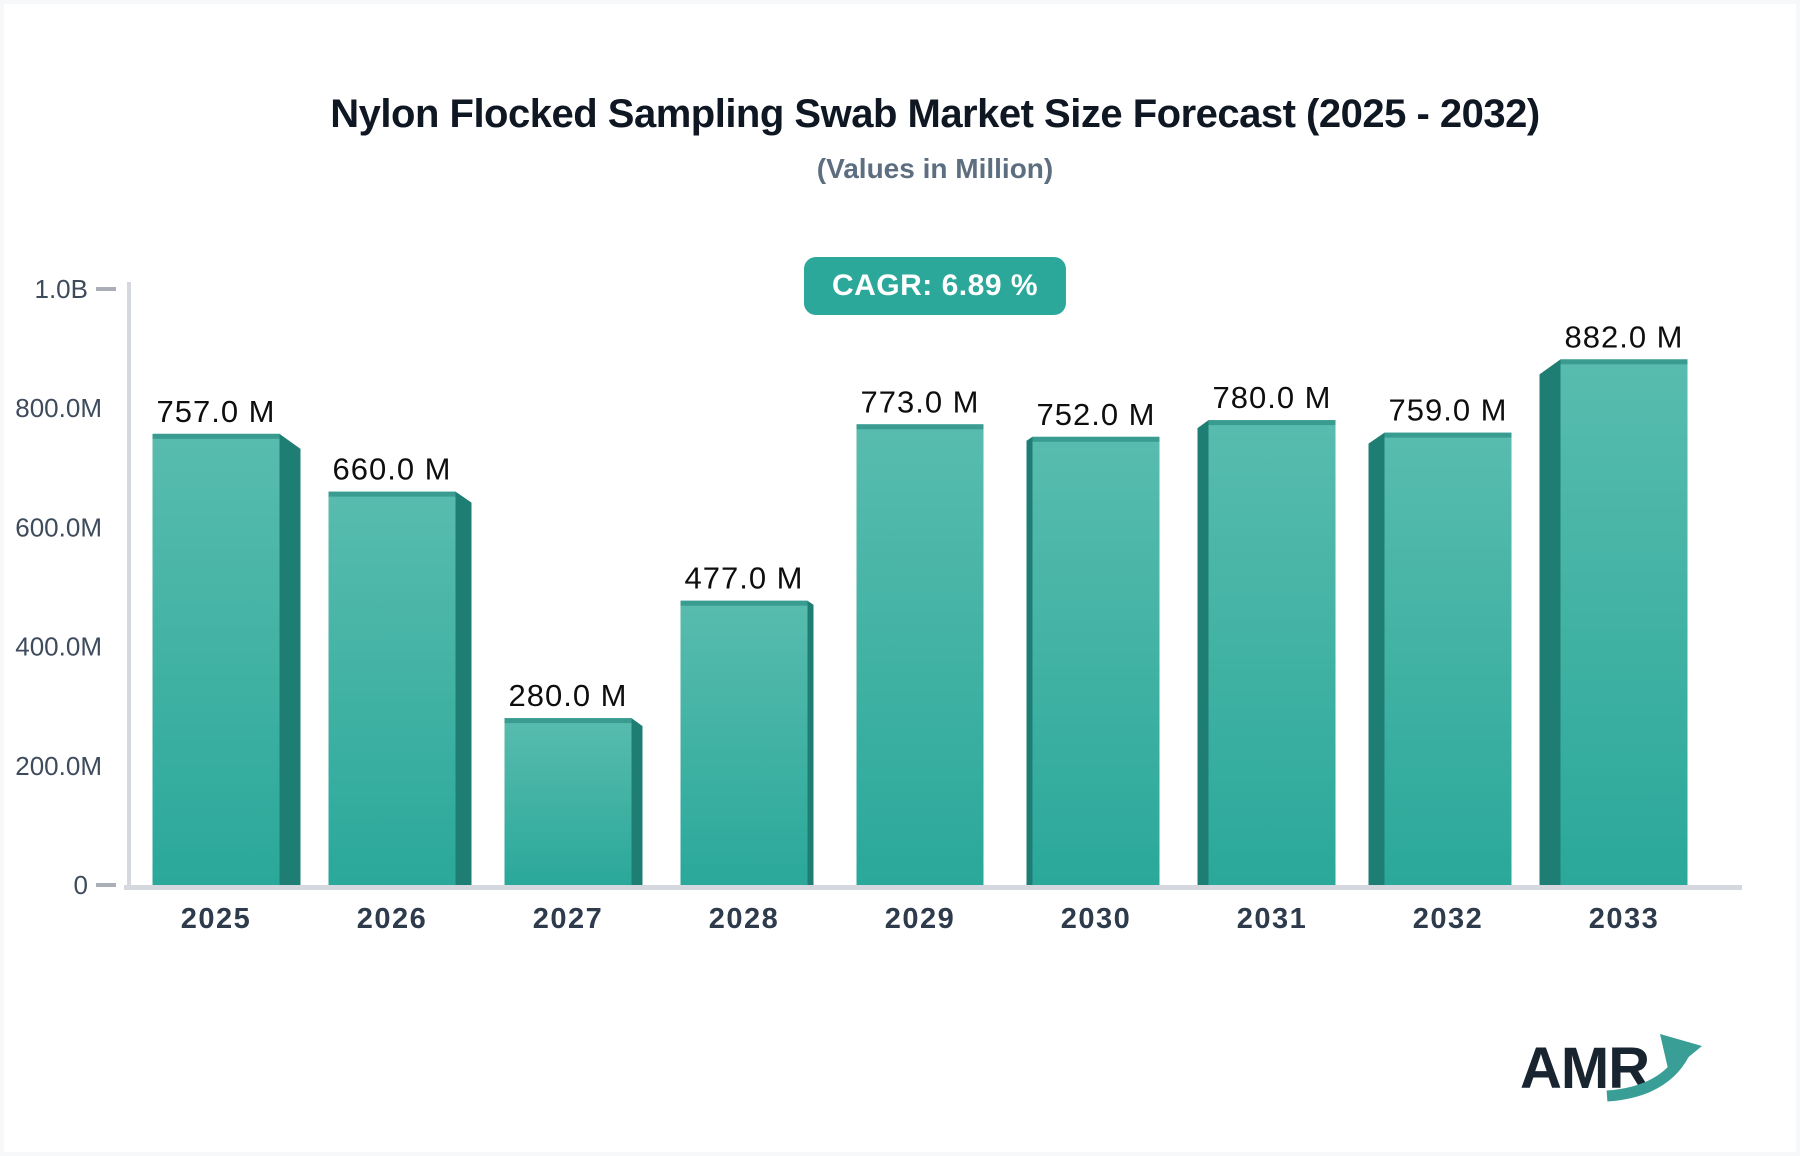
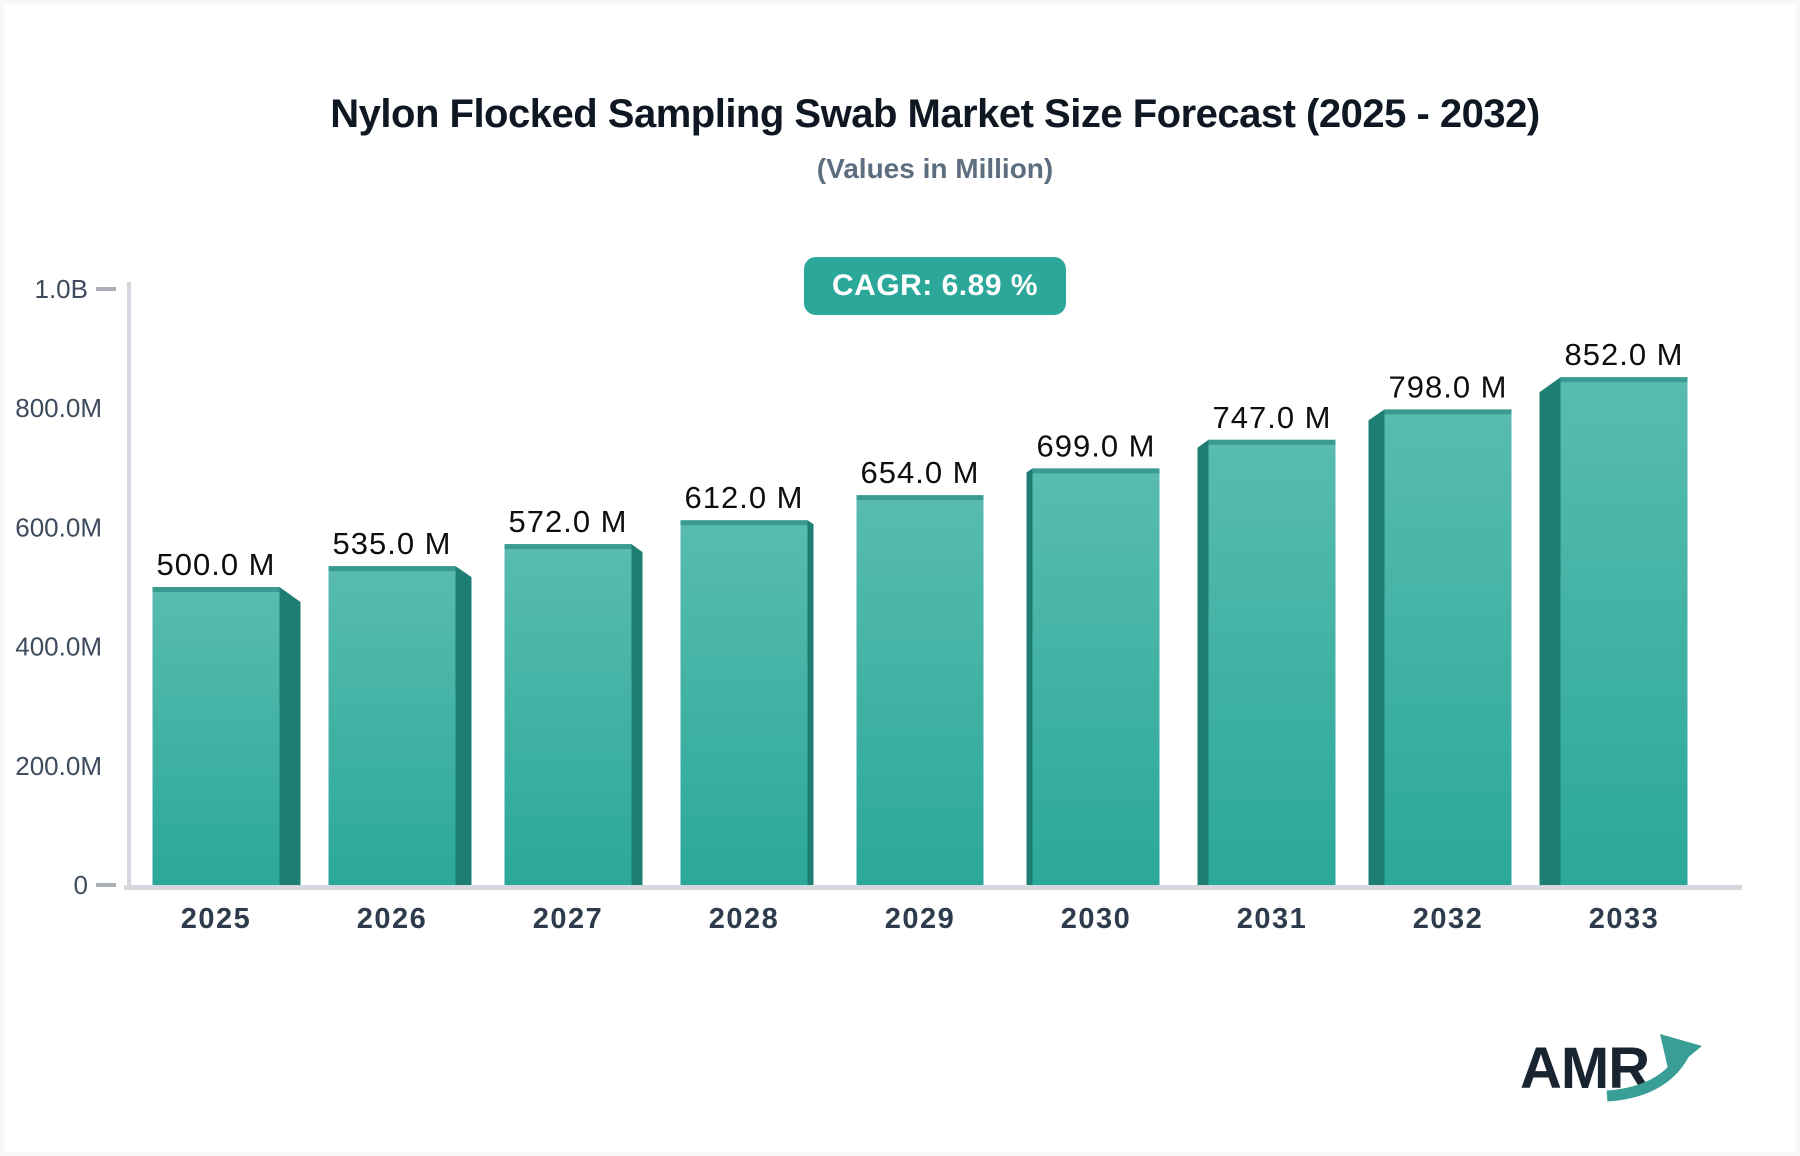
2025: 757.0 -> 500.0
2026: 660.0 -> 535.0
2027: 280.0 -> 572.0
2028: 477.0 -> 612.0
2029: 773.0 -> 654.0
2030: 752.0 -> 699.0
2031: 780.0 -> 747.0
2032: 759.0 -> 798.0
2033: 882.0 -> 852.0
